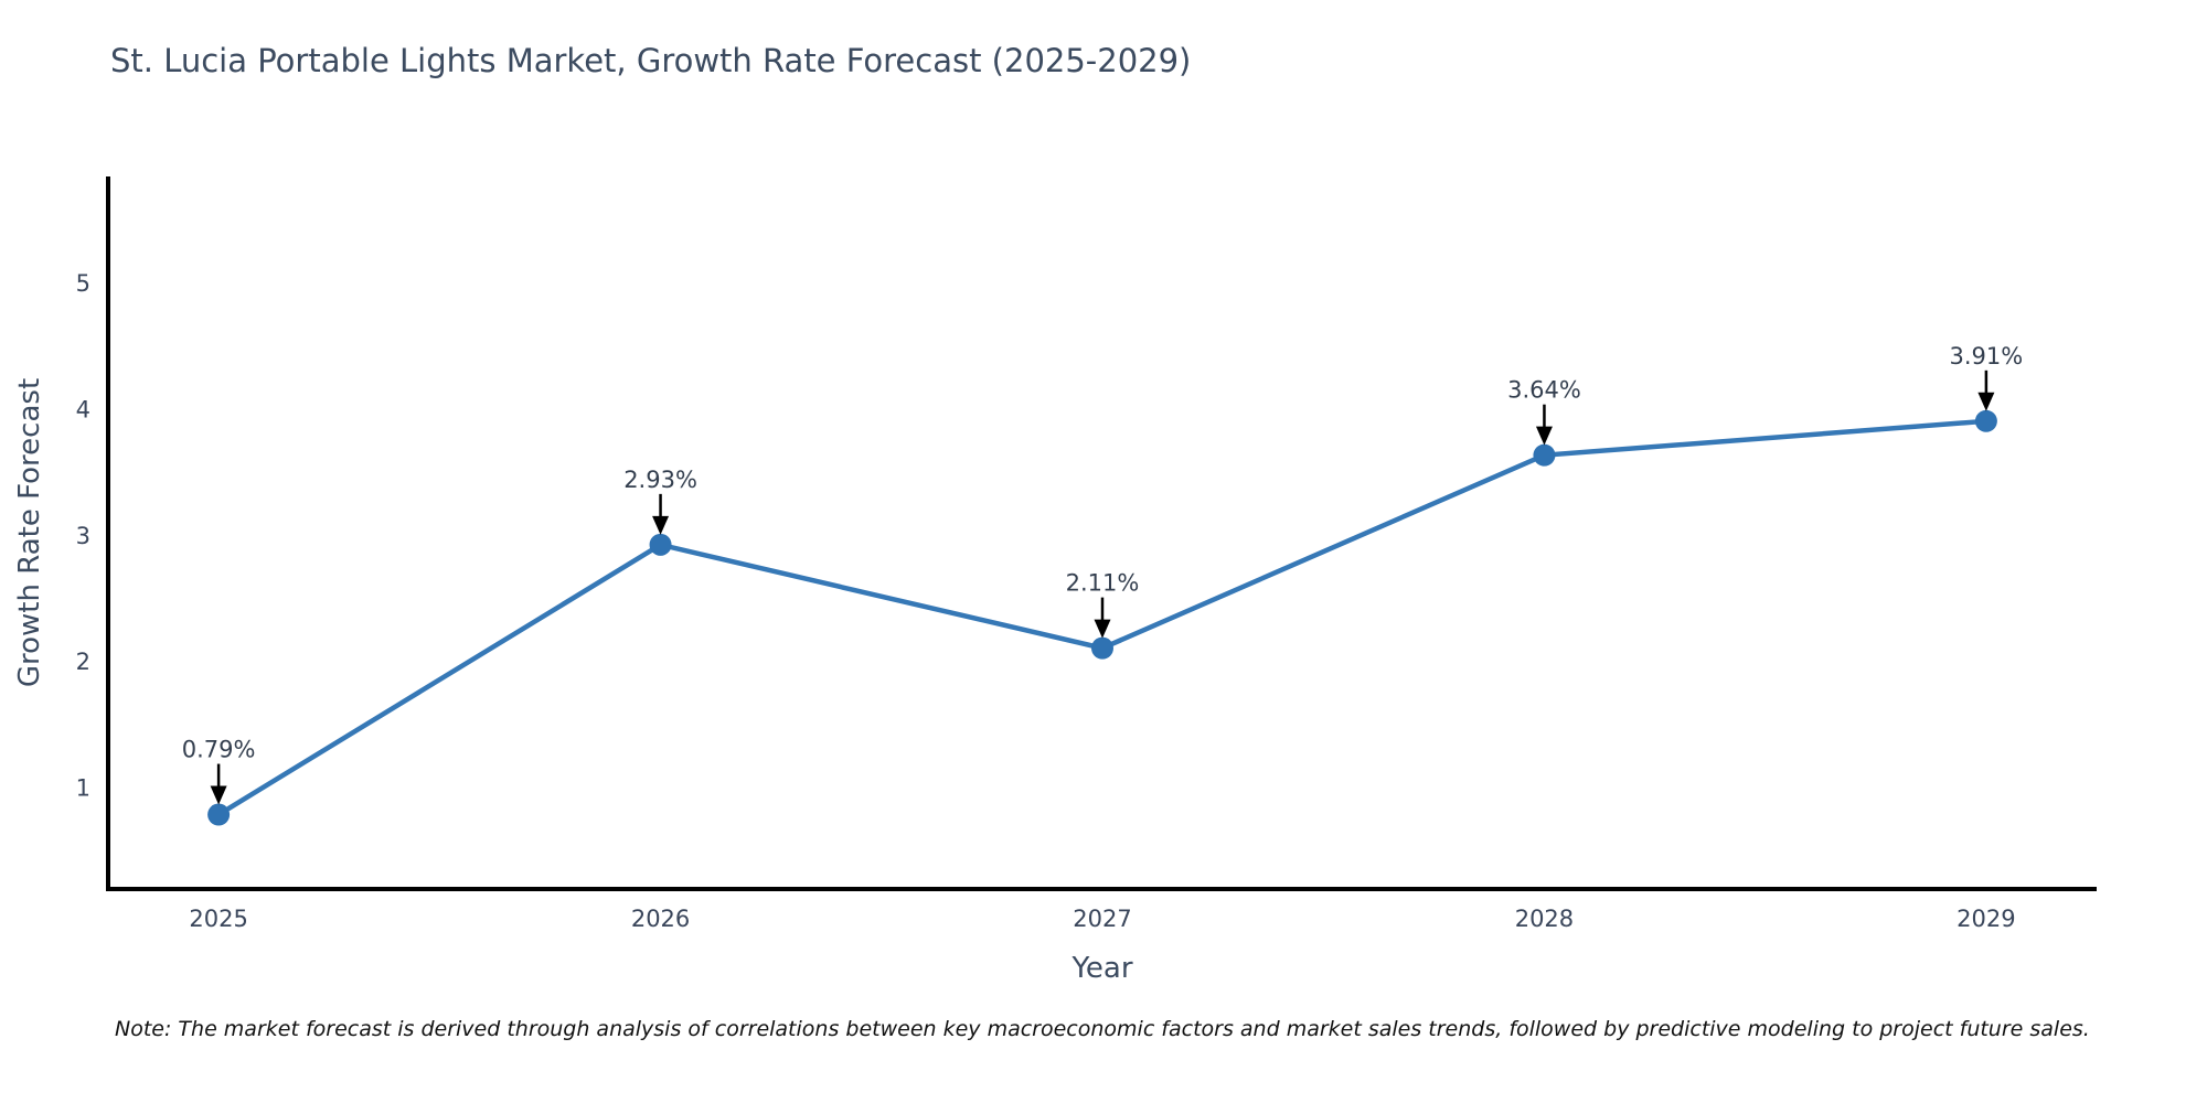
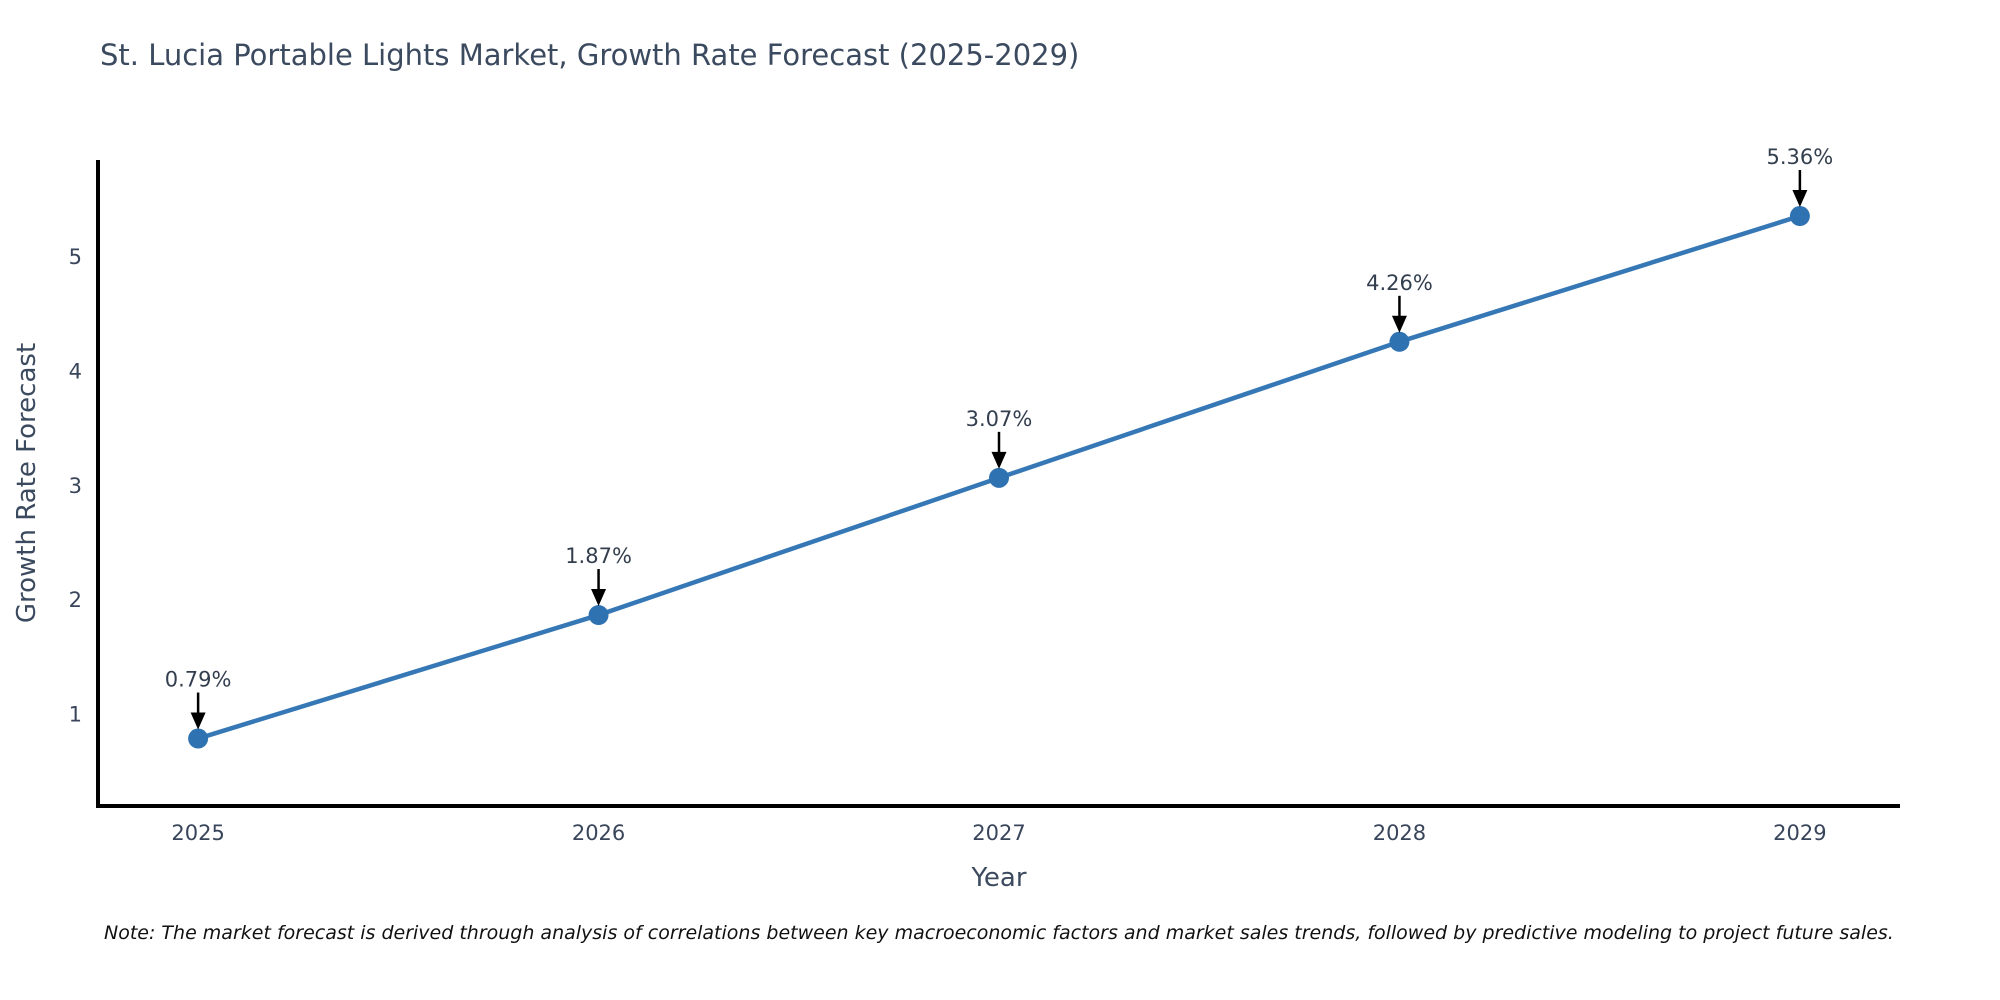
2026: 2.93% -> 1.87%
2027: 2.11% -> 3.07%
2028: 3.64% -> 4.26%
2029: 3.91% -> 5.36%
